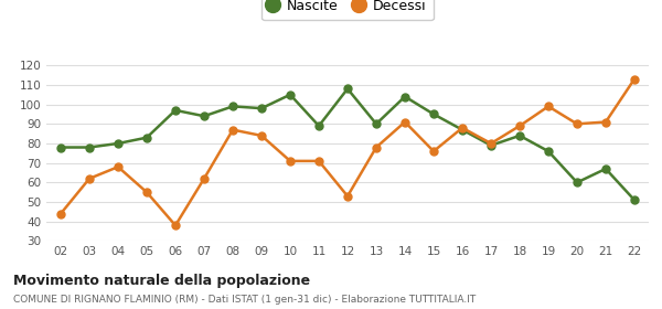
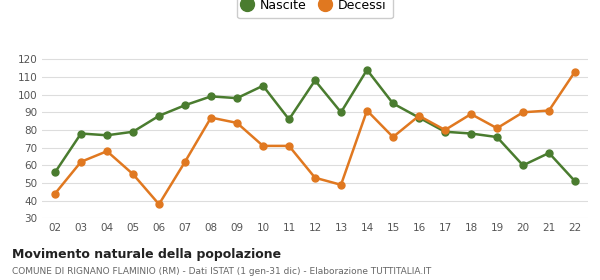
Nascite/02: 78 -> 56
Nascite/04: 80 -> 77
Nascite/05: 83 -> 79
Nascite/06: 97 -> 88
Nascite/11: 89 -> 86
Decessi/13: 78 -> 49
Nascite/14: 104 -> 114
Nascite/18: 84 -> 78
Decessi/19: 99 -> 81
